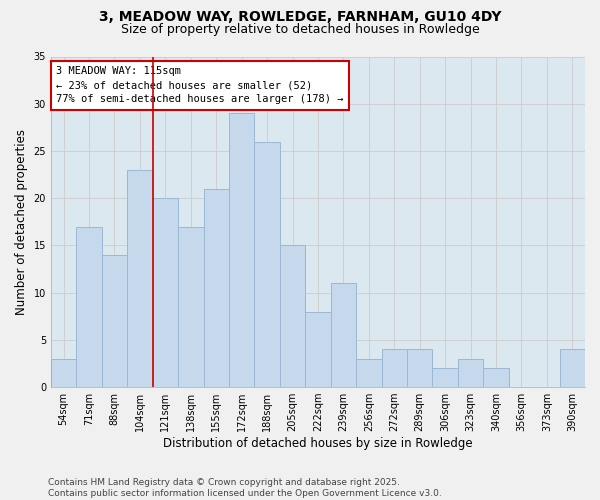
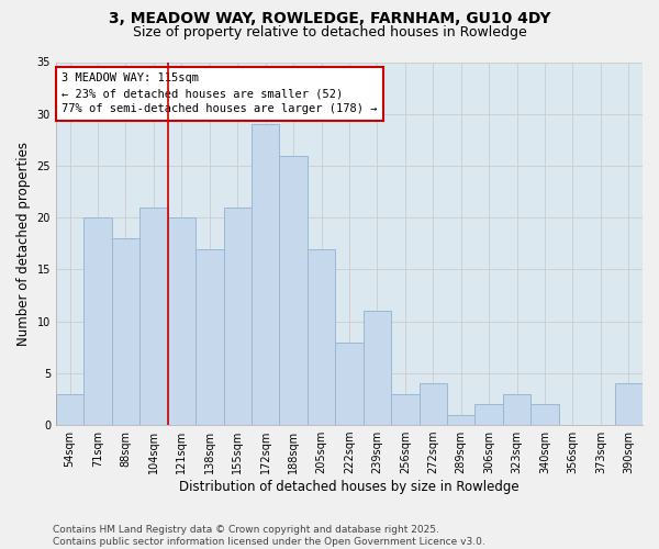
71sqm: 17 -> 20
88sqm: 14 -> 18
104sqm: 23 -> 21
205sqm: 15 -> 17
289sqm: 4 -> 1
